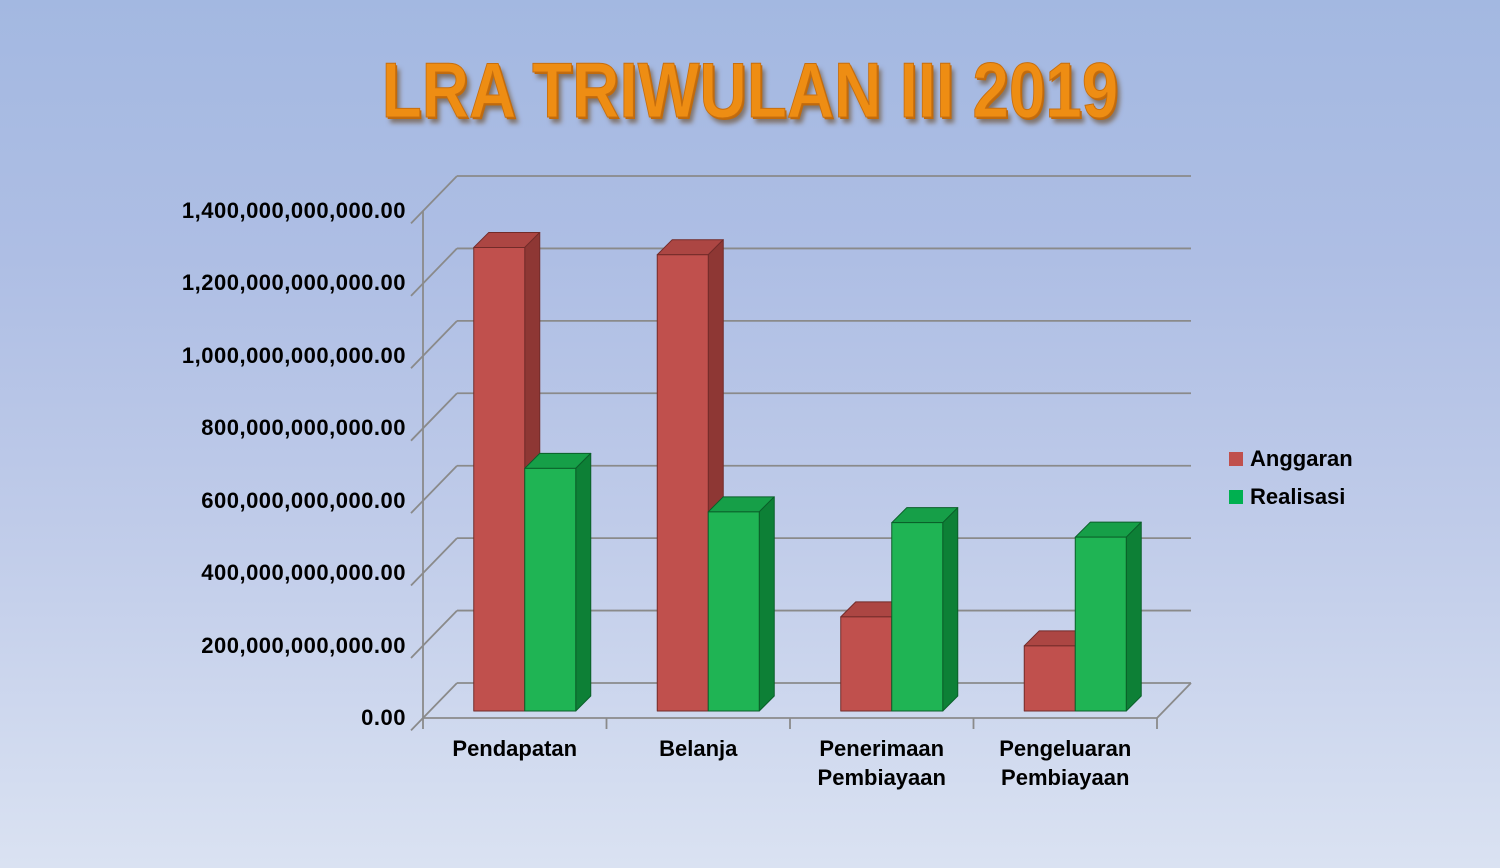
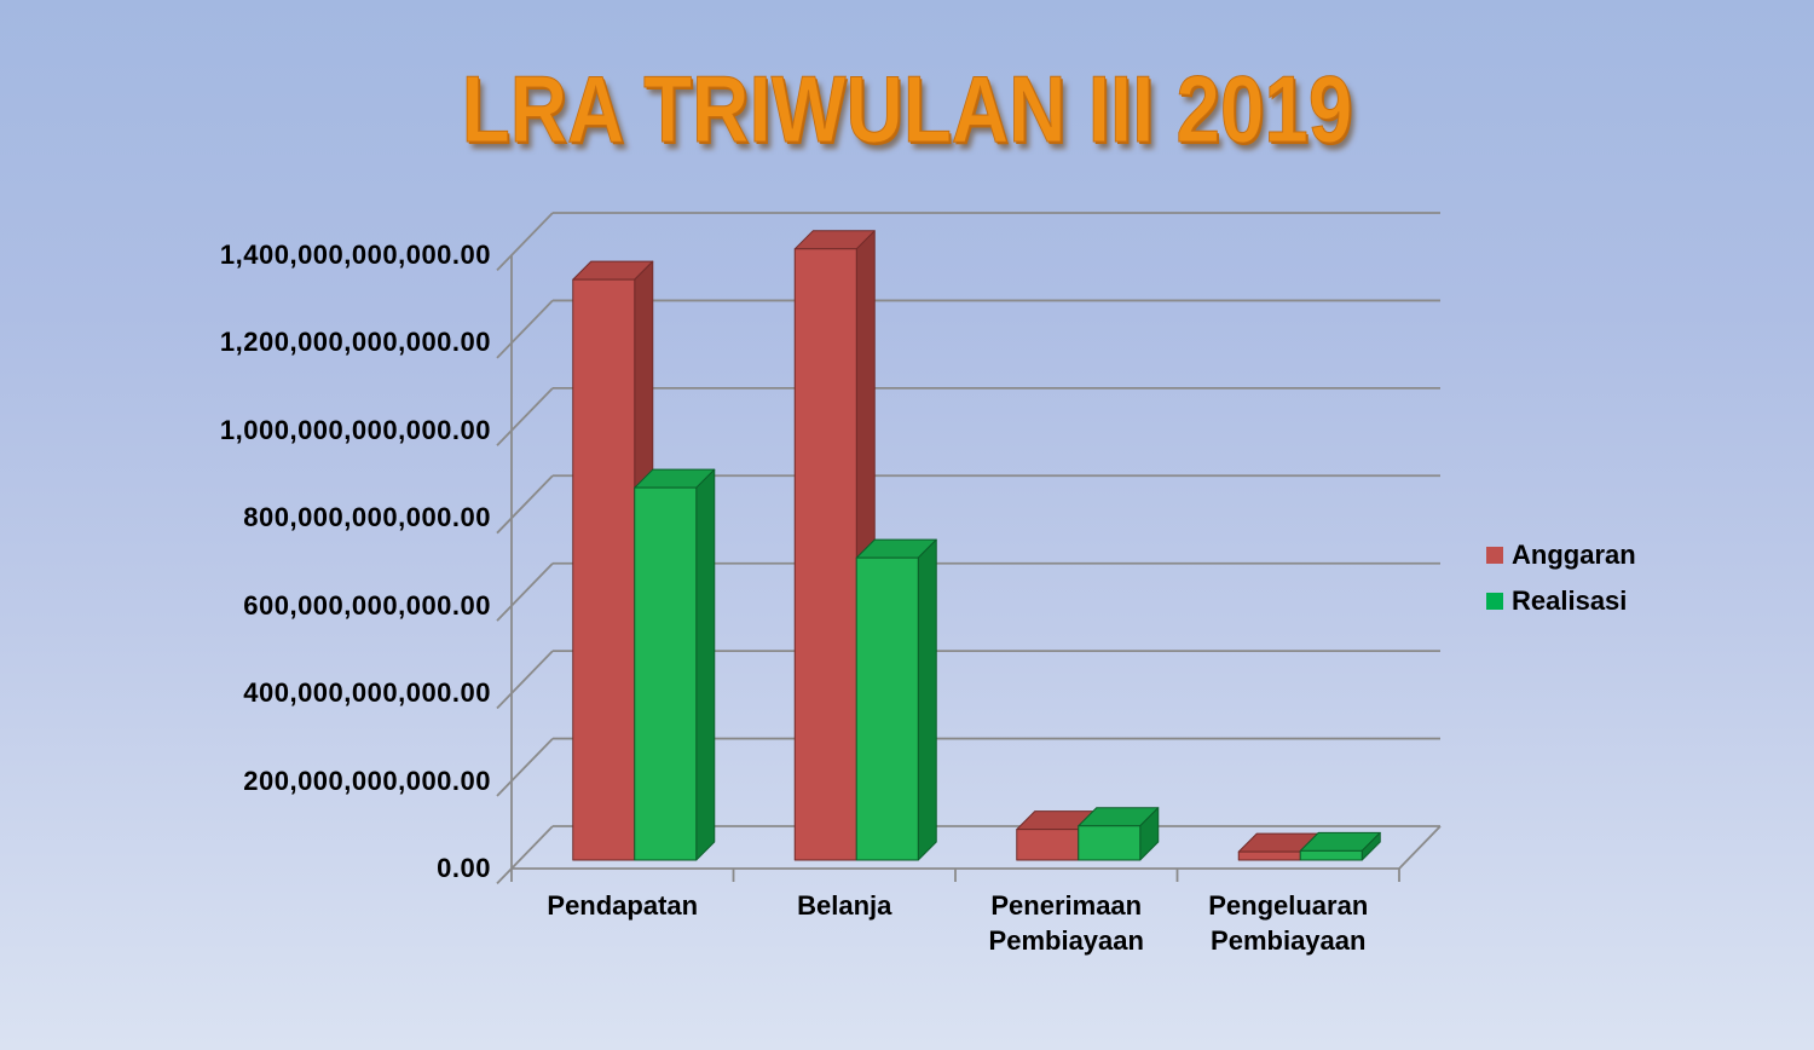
Anggaran/Pendapatan: 1280000000000 -> 1320000000000
Realisasi/Pendapatan: 670000000000 -> 850000000000
Anggaran/Belanja: 1260000000000 -> 1400000000000
Realisasi/Belanja: 550000000000 -> 690000000000
Anggaran/Penerimaan Pembiayaan: 260000000000 -> 70000000000
Realisasi/Penerimaan Pembiayaan: 520000000000 -> 80000000000
Anggaran/Pengeluaran Pembiayaan: 180000000000 -> 20000000000
Realisasi/Pengeluaran Pembiayaan: 480000000000 -> 20000000000
